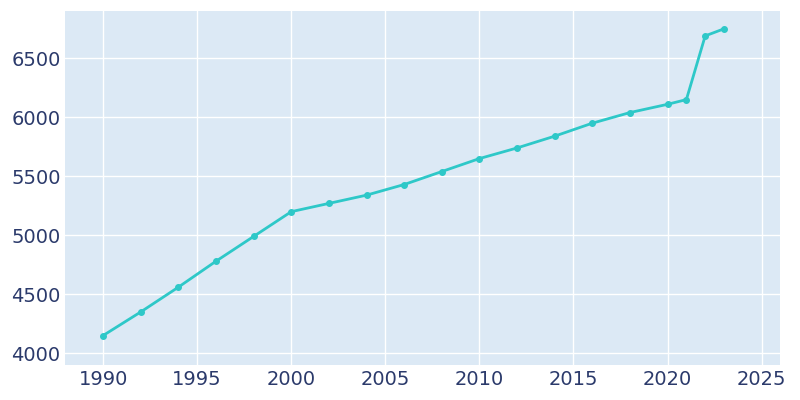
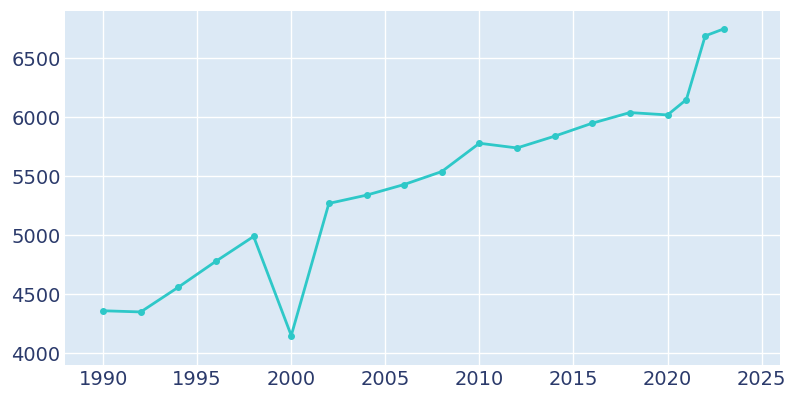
1990: 4150 -> 4360
2000: 5200 -> 4150
2010: 5650 -> 5780
2020: 6110 -> 6020
